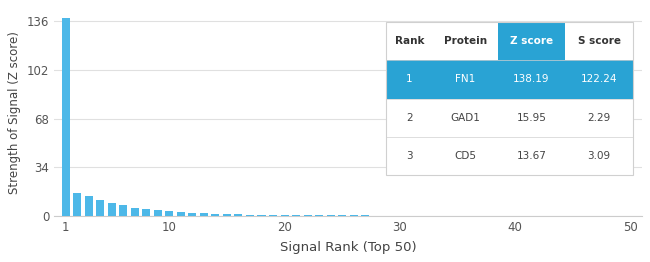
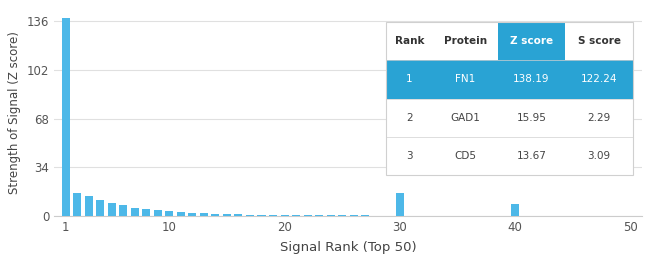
30: 0 -> 16
40: 0 -> 8
